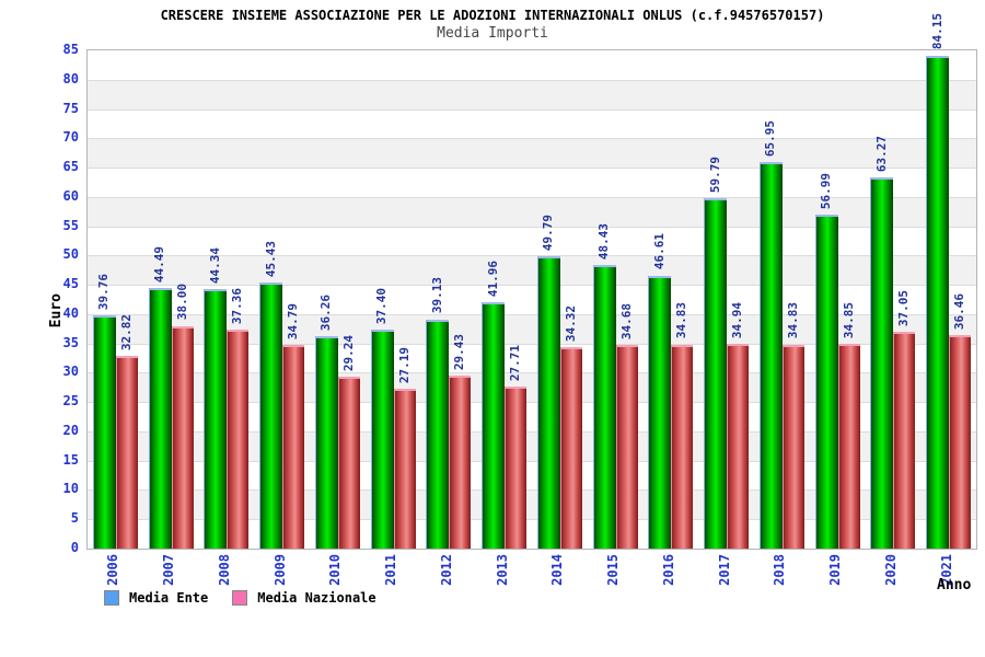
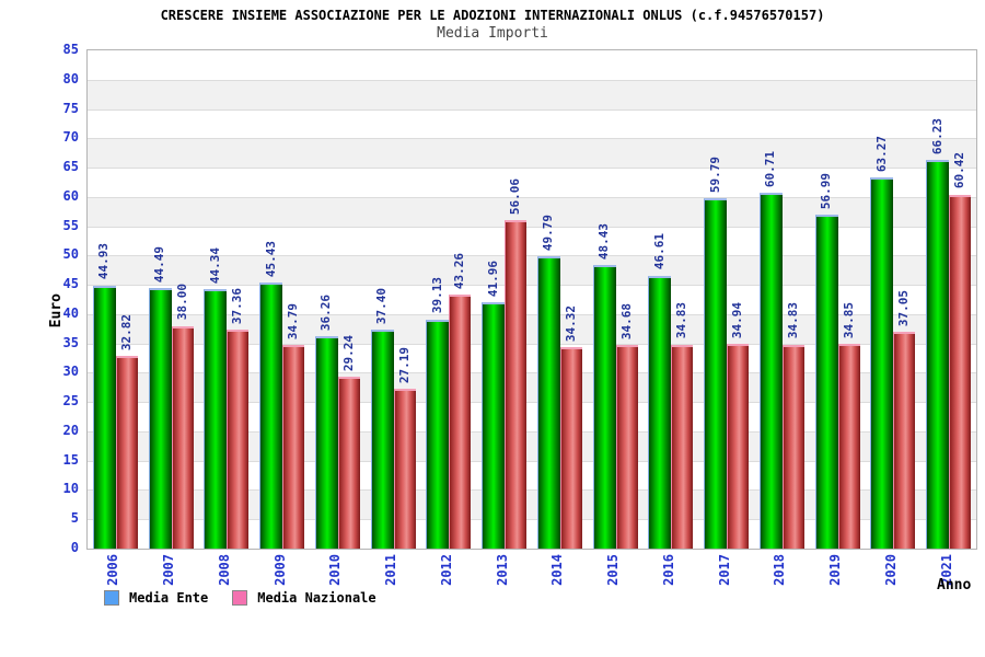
Media Ente/2006: 39.76 -> 44.93
Media Nazionale/2012: 29.43 -> 43.26
Media Nazionale/2013: 27.71 -> 56.06
Media Ente/2018: 65.95 -> 60.71
Media Ente/2021: 84.15 -> 66.23
Media Nazionale/2021: 36.46 -> 60.42
